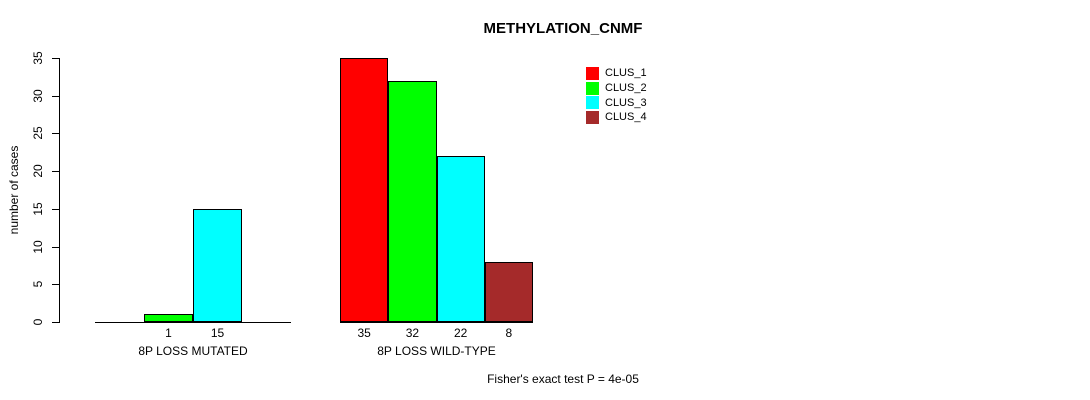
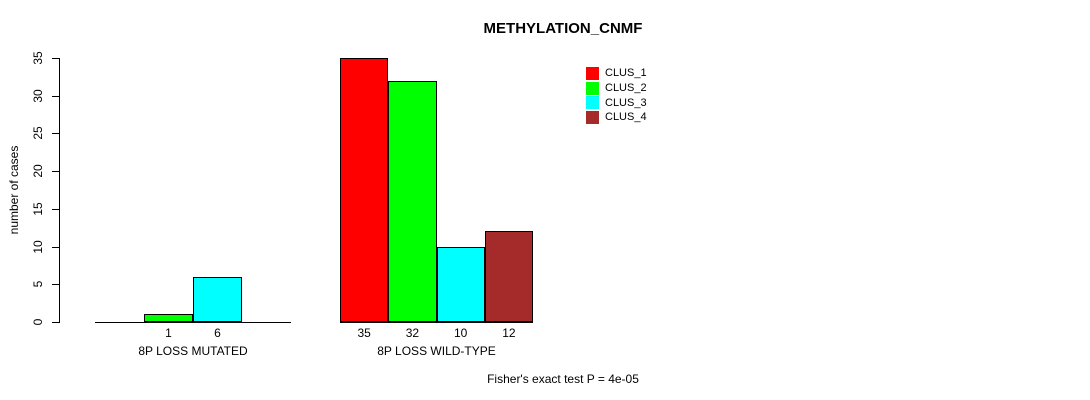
CLUS_3/8P LOSS MUTATED: 15 -> 6
CLUS_3/8P LOSS WILD-TYPE: 22 -> 10
CLUS_4/8P LOSS WILD-TYPE: 8 -> 12
